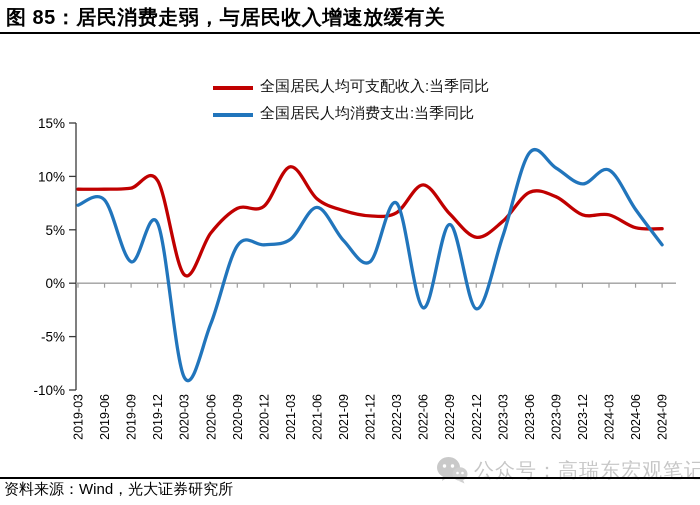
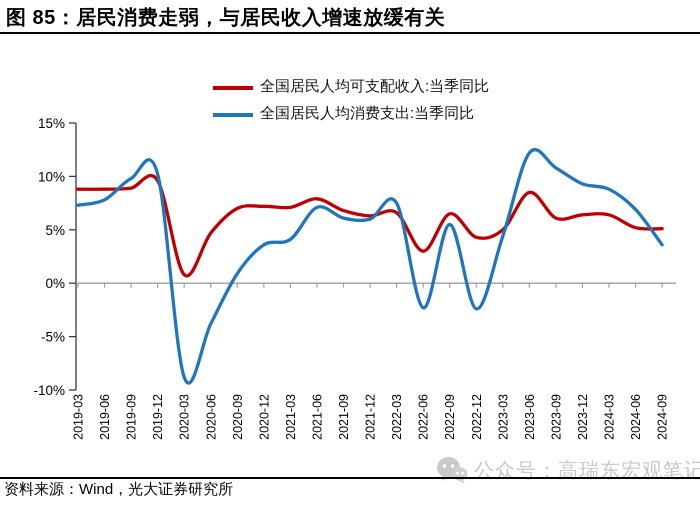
全国居民人均消费支出:当季同比/2019-09: 2.0% -> 9.8%
全国居民人均消费支出:当季同比/2019-12: 5.6% -> 10.2%
全国居民人均消费支出:当季同比/2020-09: 3.5% -> 0.9%
全国居民人均可支配收入:当季同比/2021-03: 10.9% -> 7.1%
全国居民人均消费支出:当季同比/2021-09: 4.0% -> 6.1%
全国居民人均消费支出:当季同比/2021-12: 2.0% -> 6.0%
全国居民人均可支配收入:当季同比/2022-06: 9.2% -> 3.0%
全国居民人均可支配收入:当季同比/2023-03: 5.8% -> 5.0%
全国居民人均可支配收入:当季同比/2023-09: 8.1% -> 6.1%
全国居民人均消费支出:当季同比/2024-03: 10.6% -> 8.8%
